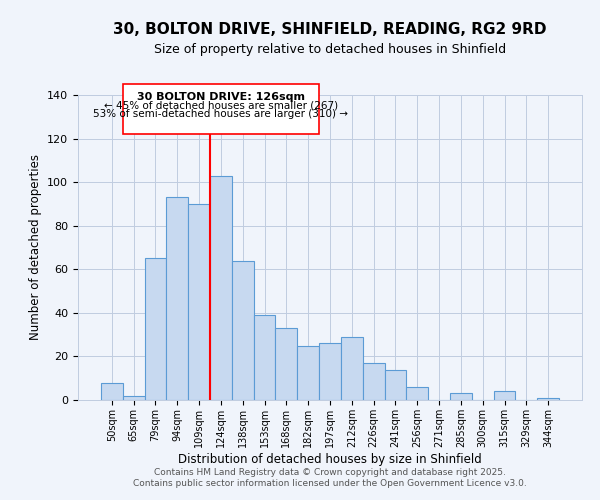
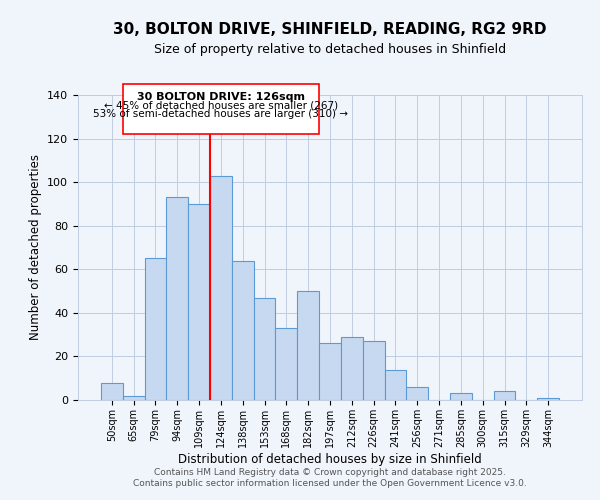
153sqm: 39 -> 47
182sqm: 25 -> 50
226sqm: 17 -> 27
